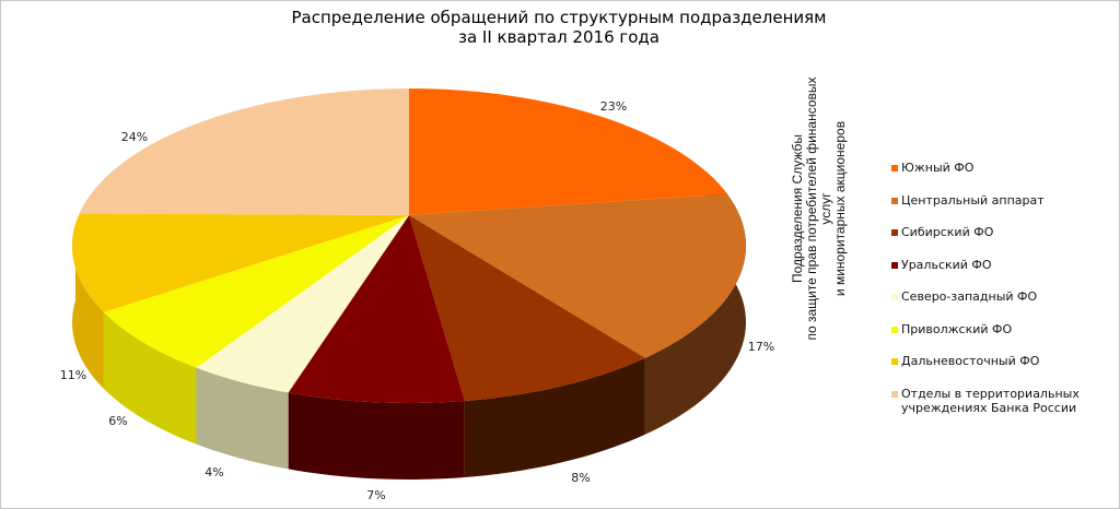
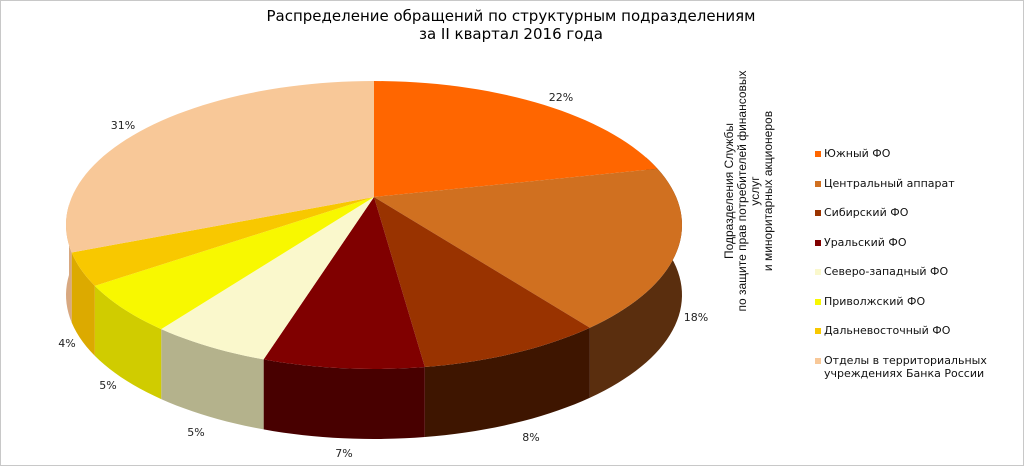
Южный ФО: 23% -> 22%
Центральный аппарат: 17% -> 18%
Северо-западный ФО: 4% -> 5%
Приволжский ФО: 6% -> 5%
Дальневосточный ФО: 11% -> 4%
Отделы в территориальных учреждениях Банка России: 24% -> 31%
